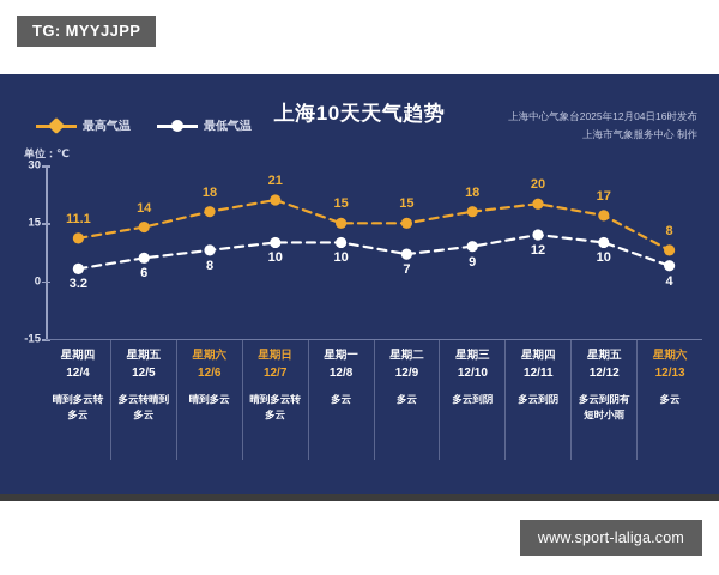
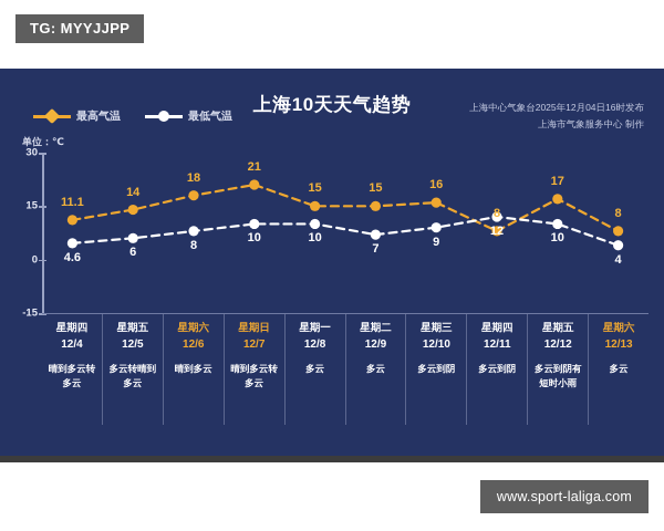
最低气温/12/4: 3.2 -> 4.6
最高气温/12/10: 18 -> 16
最高气温/12/11: 20 -> 8
